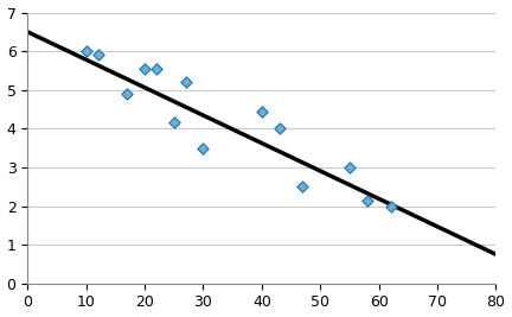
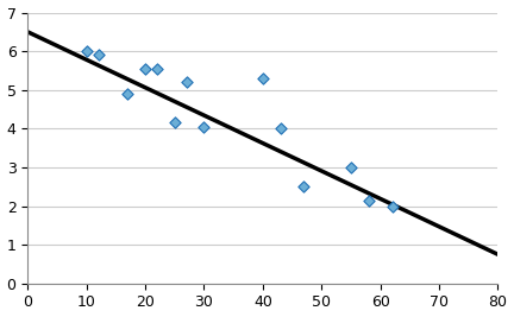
30: 3.50 -> 4.05
40: 4.45 -> 5.30
